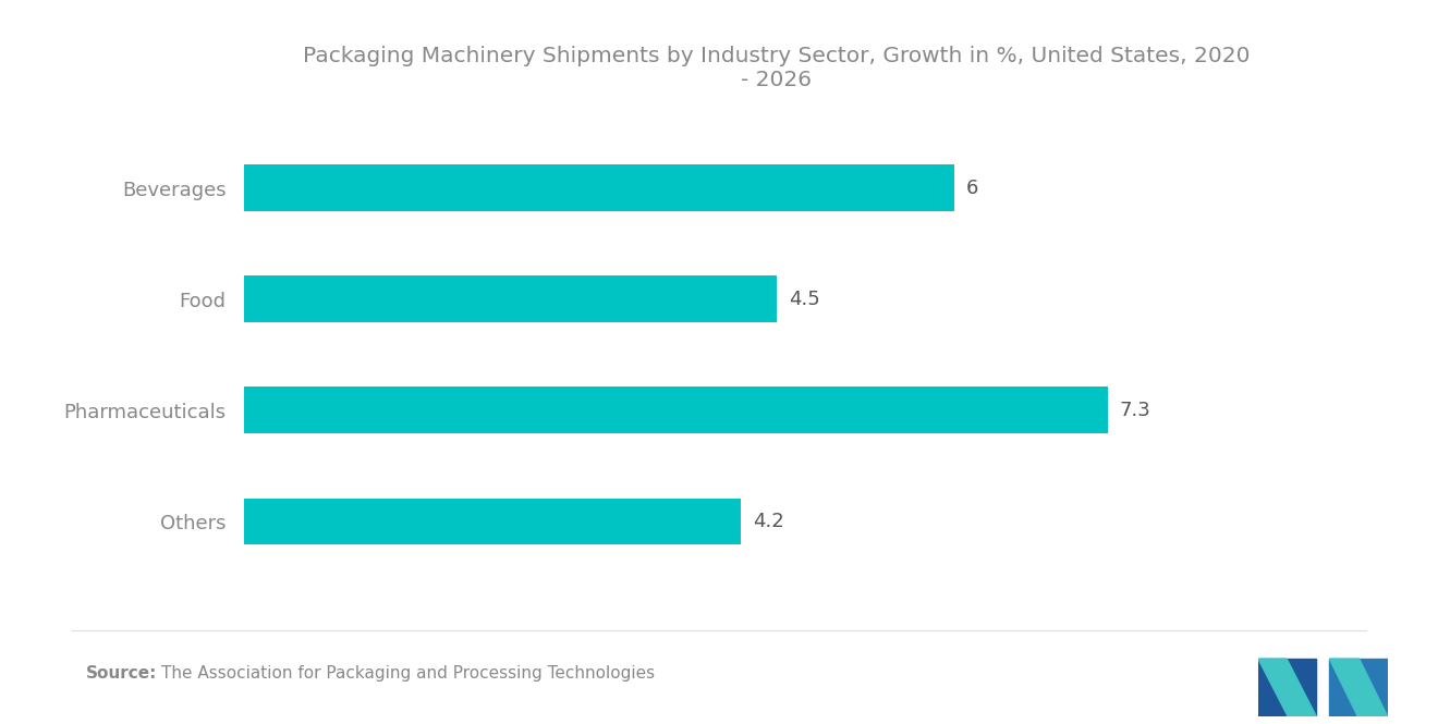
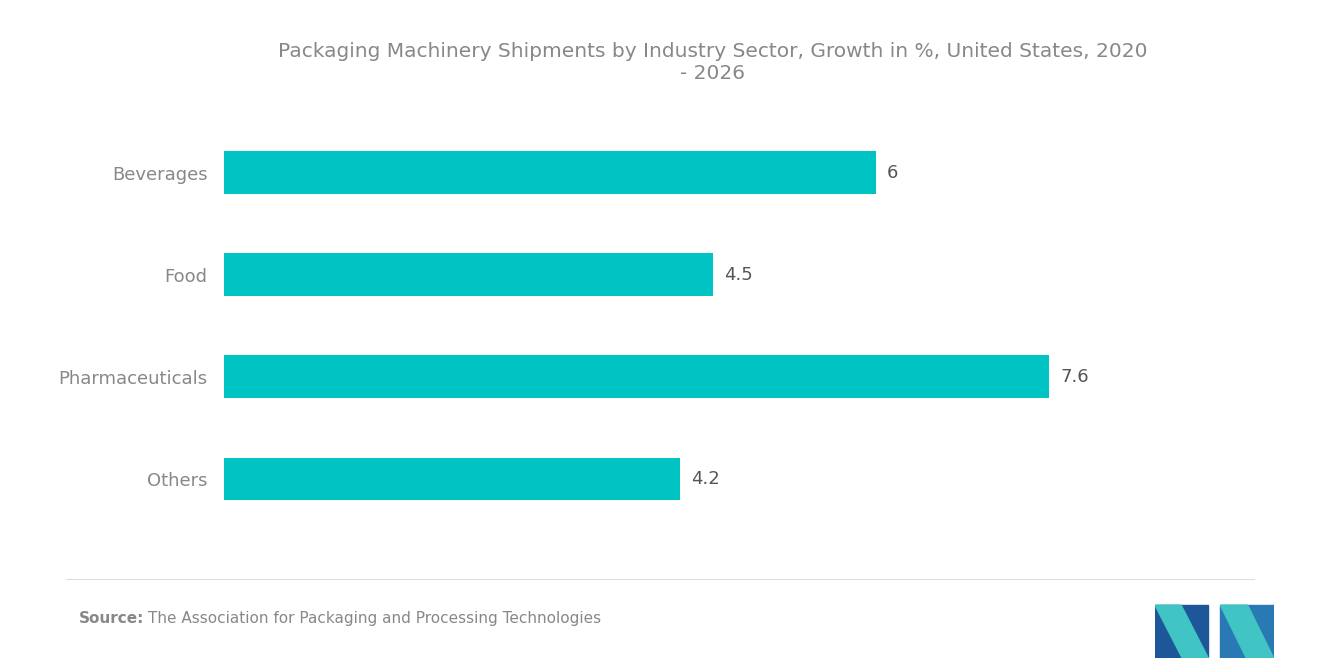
Pharmaceuticals: 7.3 -> 7.6
